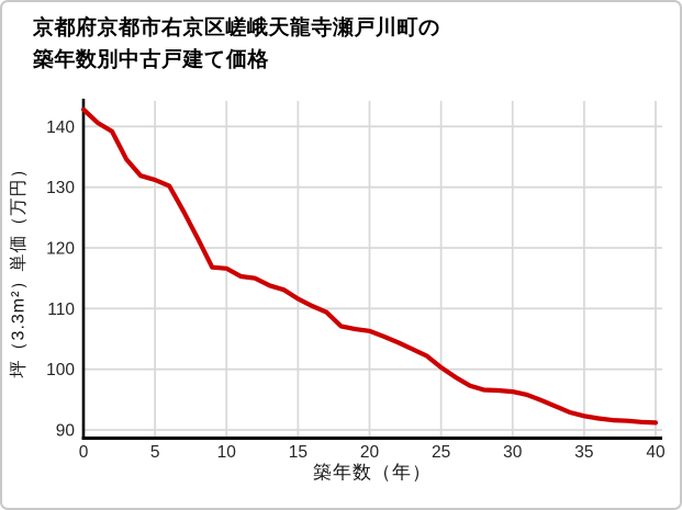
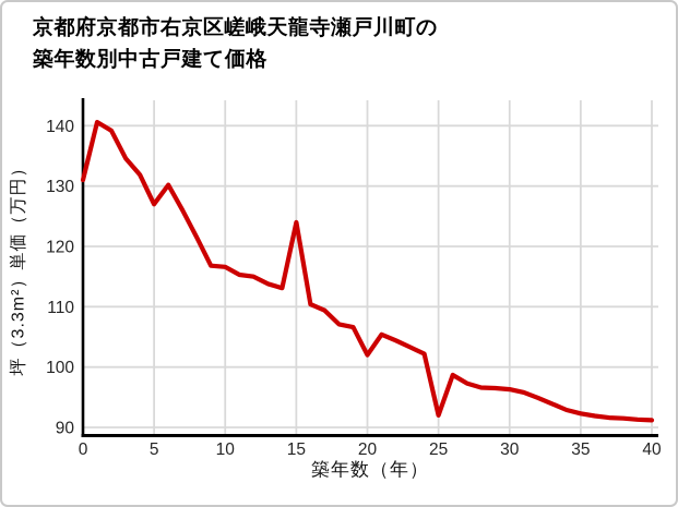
0: 143 -> 131
5: 131 -> 127
15: 112 -> 124
20: 106 -> 102
25: 100 -> 92
